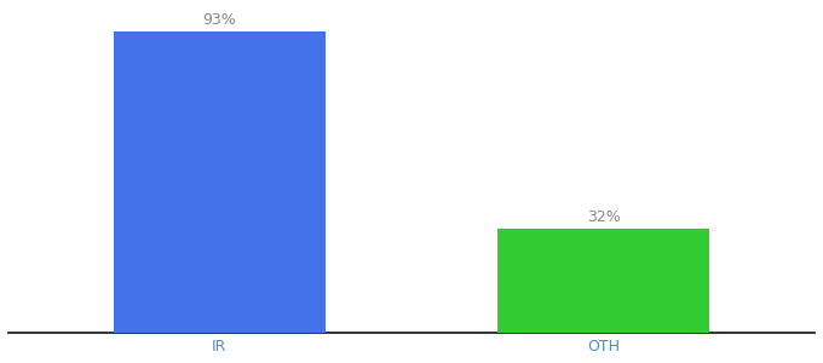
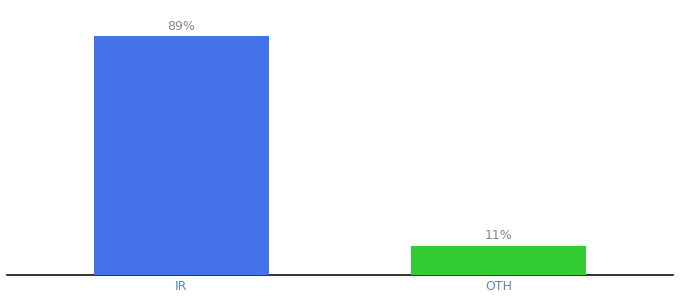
IR: 93% -> 89%
OTH: 32% -> 11%
